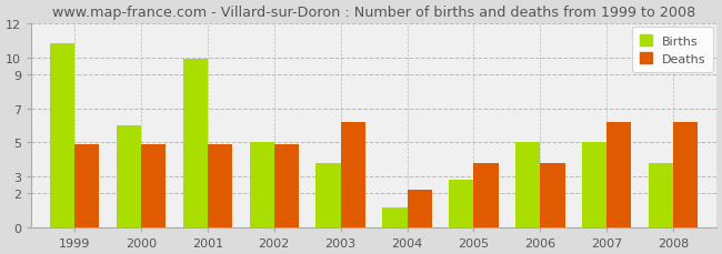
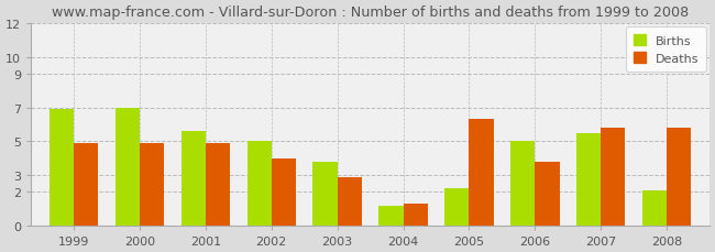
Births/1999: 10.8 -> 6.9
Births/2000: 6.0 -> 7.0
Births/2001: 9.9 -> 5.6
Deaths/2002: 4.9 -> 4.0
Deaths/2003: 6.2 -> 2.9
Deaths/2004: 2.2 -> 1.3
Births/2005: 2.8 -> 2.2
Deaths/2005: 3.8 -> 6.3
Births/2007: 5.0 -> 5.5
Deaths/2007: 6.2 -> 5.8
Births/2008: 3.8 -> 2.1
Deaths/2008: 6.2 -> 5.8
